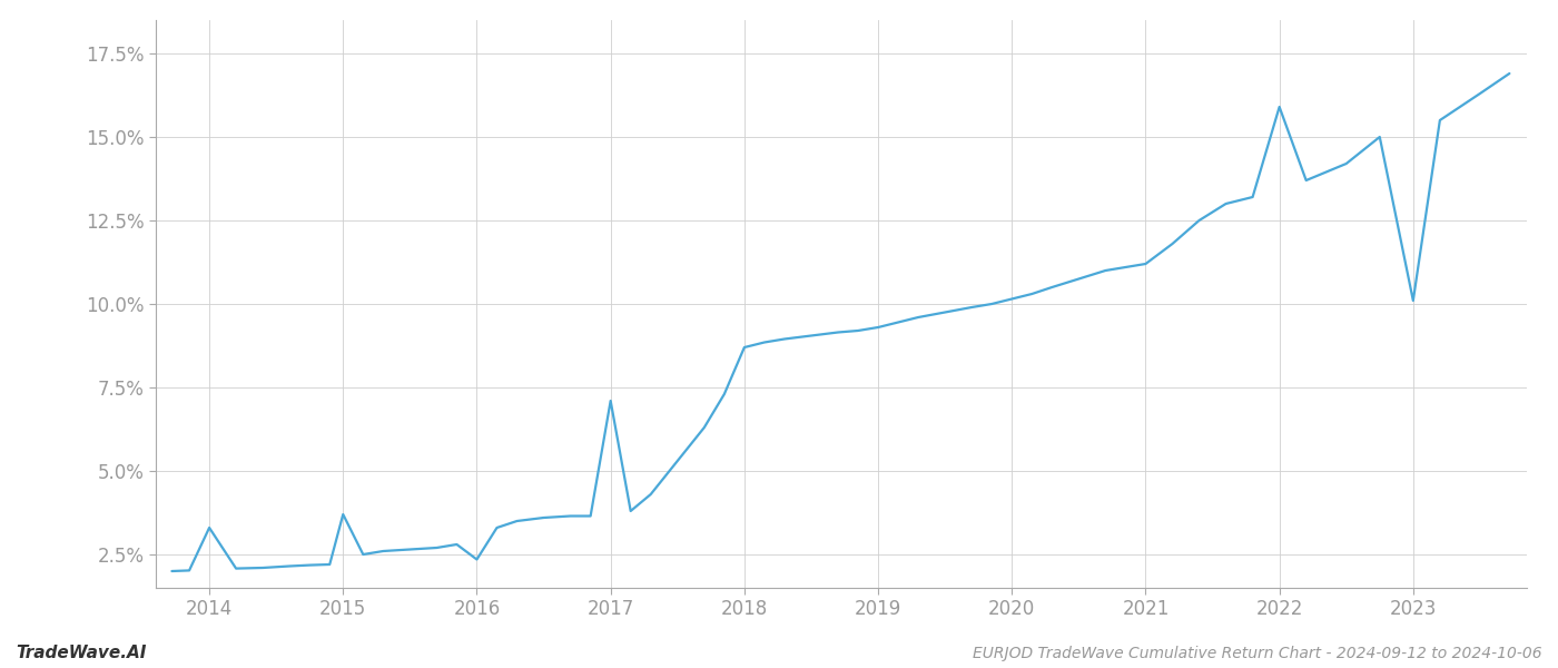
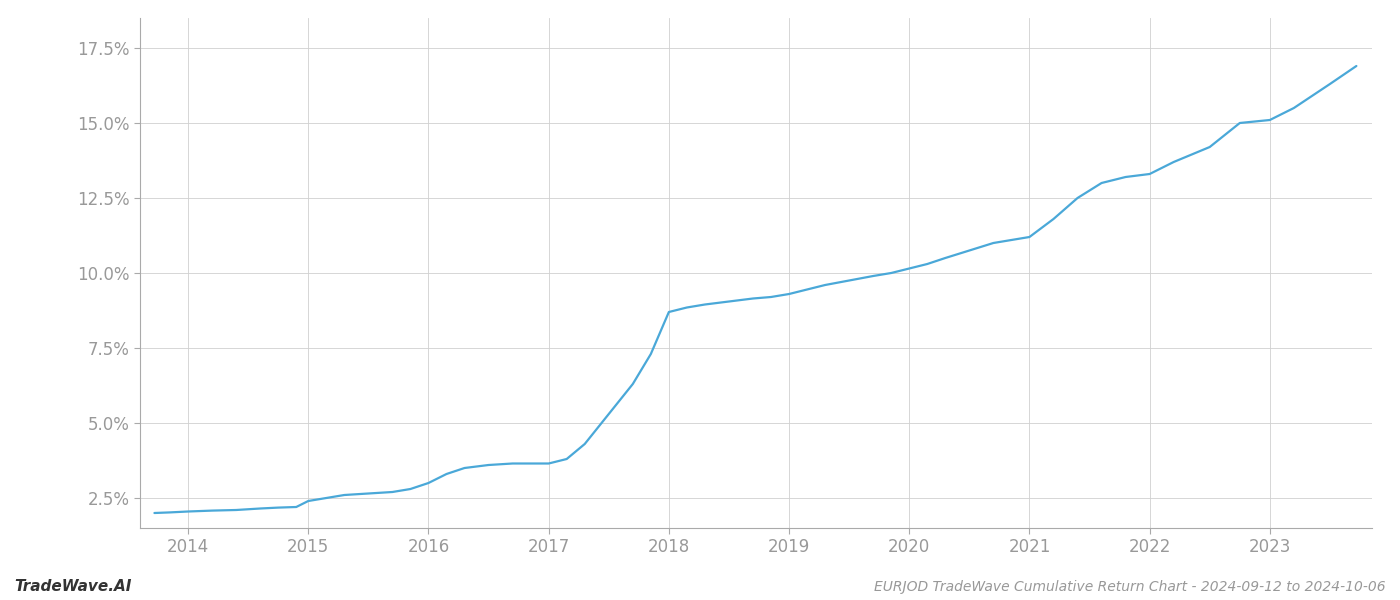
2014: 3.30% -> 2.05%
2015: 3.70% -> 2.40%
2016: 2.35% -> 3.00%
2017: 7.10% -> 3.65%
2022: 15.90% -> 13.30%
2023: 10.10% -> 15.10%
